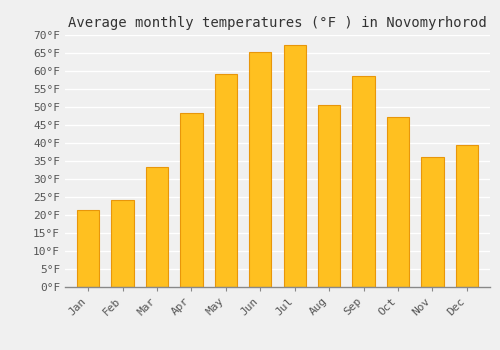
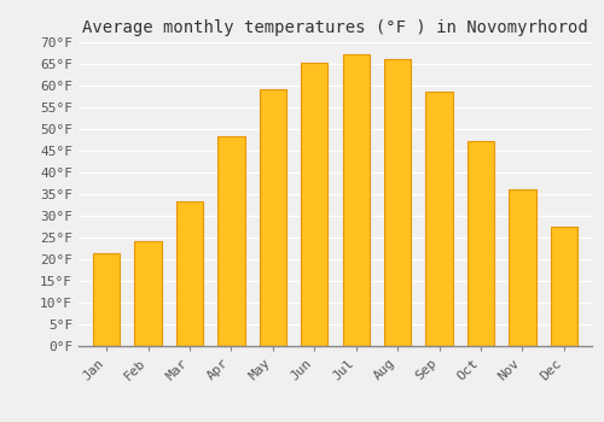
Aug: 50.5°F -> 66.2°F
Dec: 39.5°F -> 27.5°F
